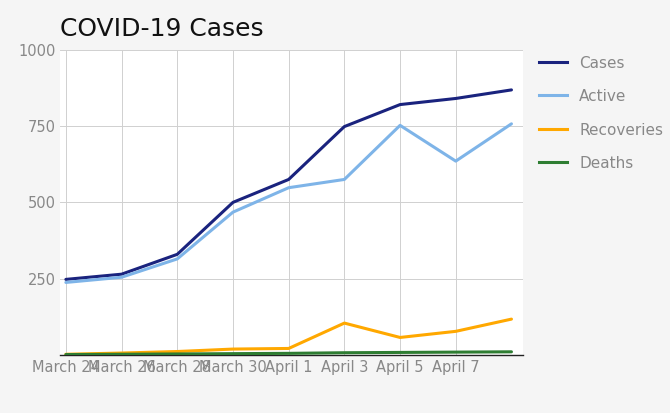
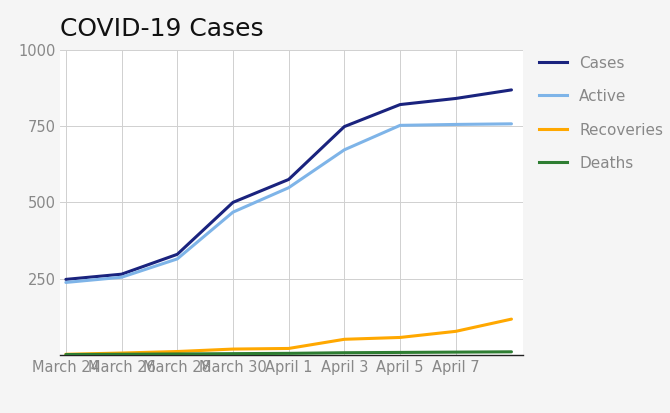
Active/April 3: 575 -> 672
Recoveries/April 3: 105 -> 52
Active/April 7: 635 -> 755
